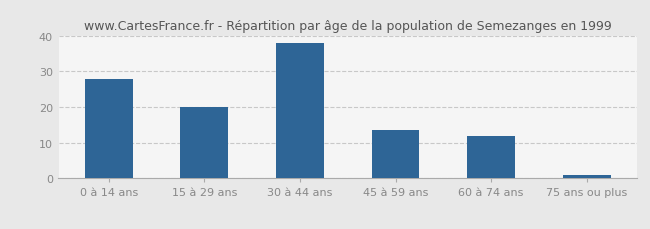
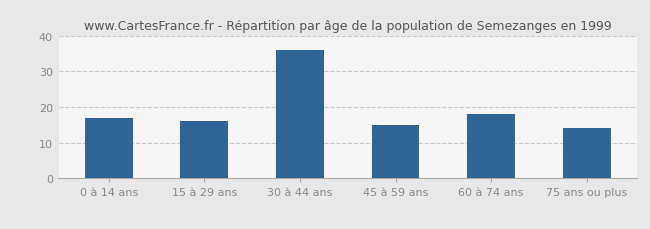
0 à 14 ans: 28.0 -> 17.0
15 à 29 ans: 20.0 -> 16.0
30 à 44 ans: 38.0 -> 36.0
45 à 59 ans: 13.5 -> 15.0
60 à 74 ans: 12.0 -> 18.0
75 ans ou plus: 1.0 -> 14.0
